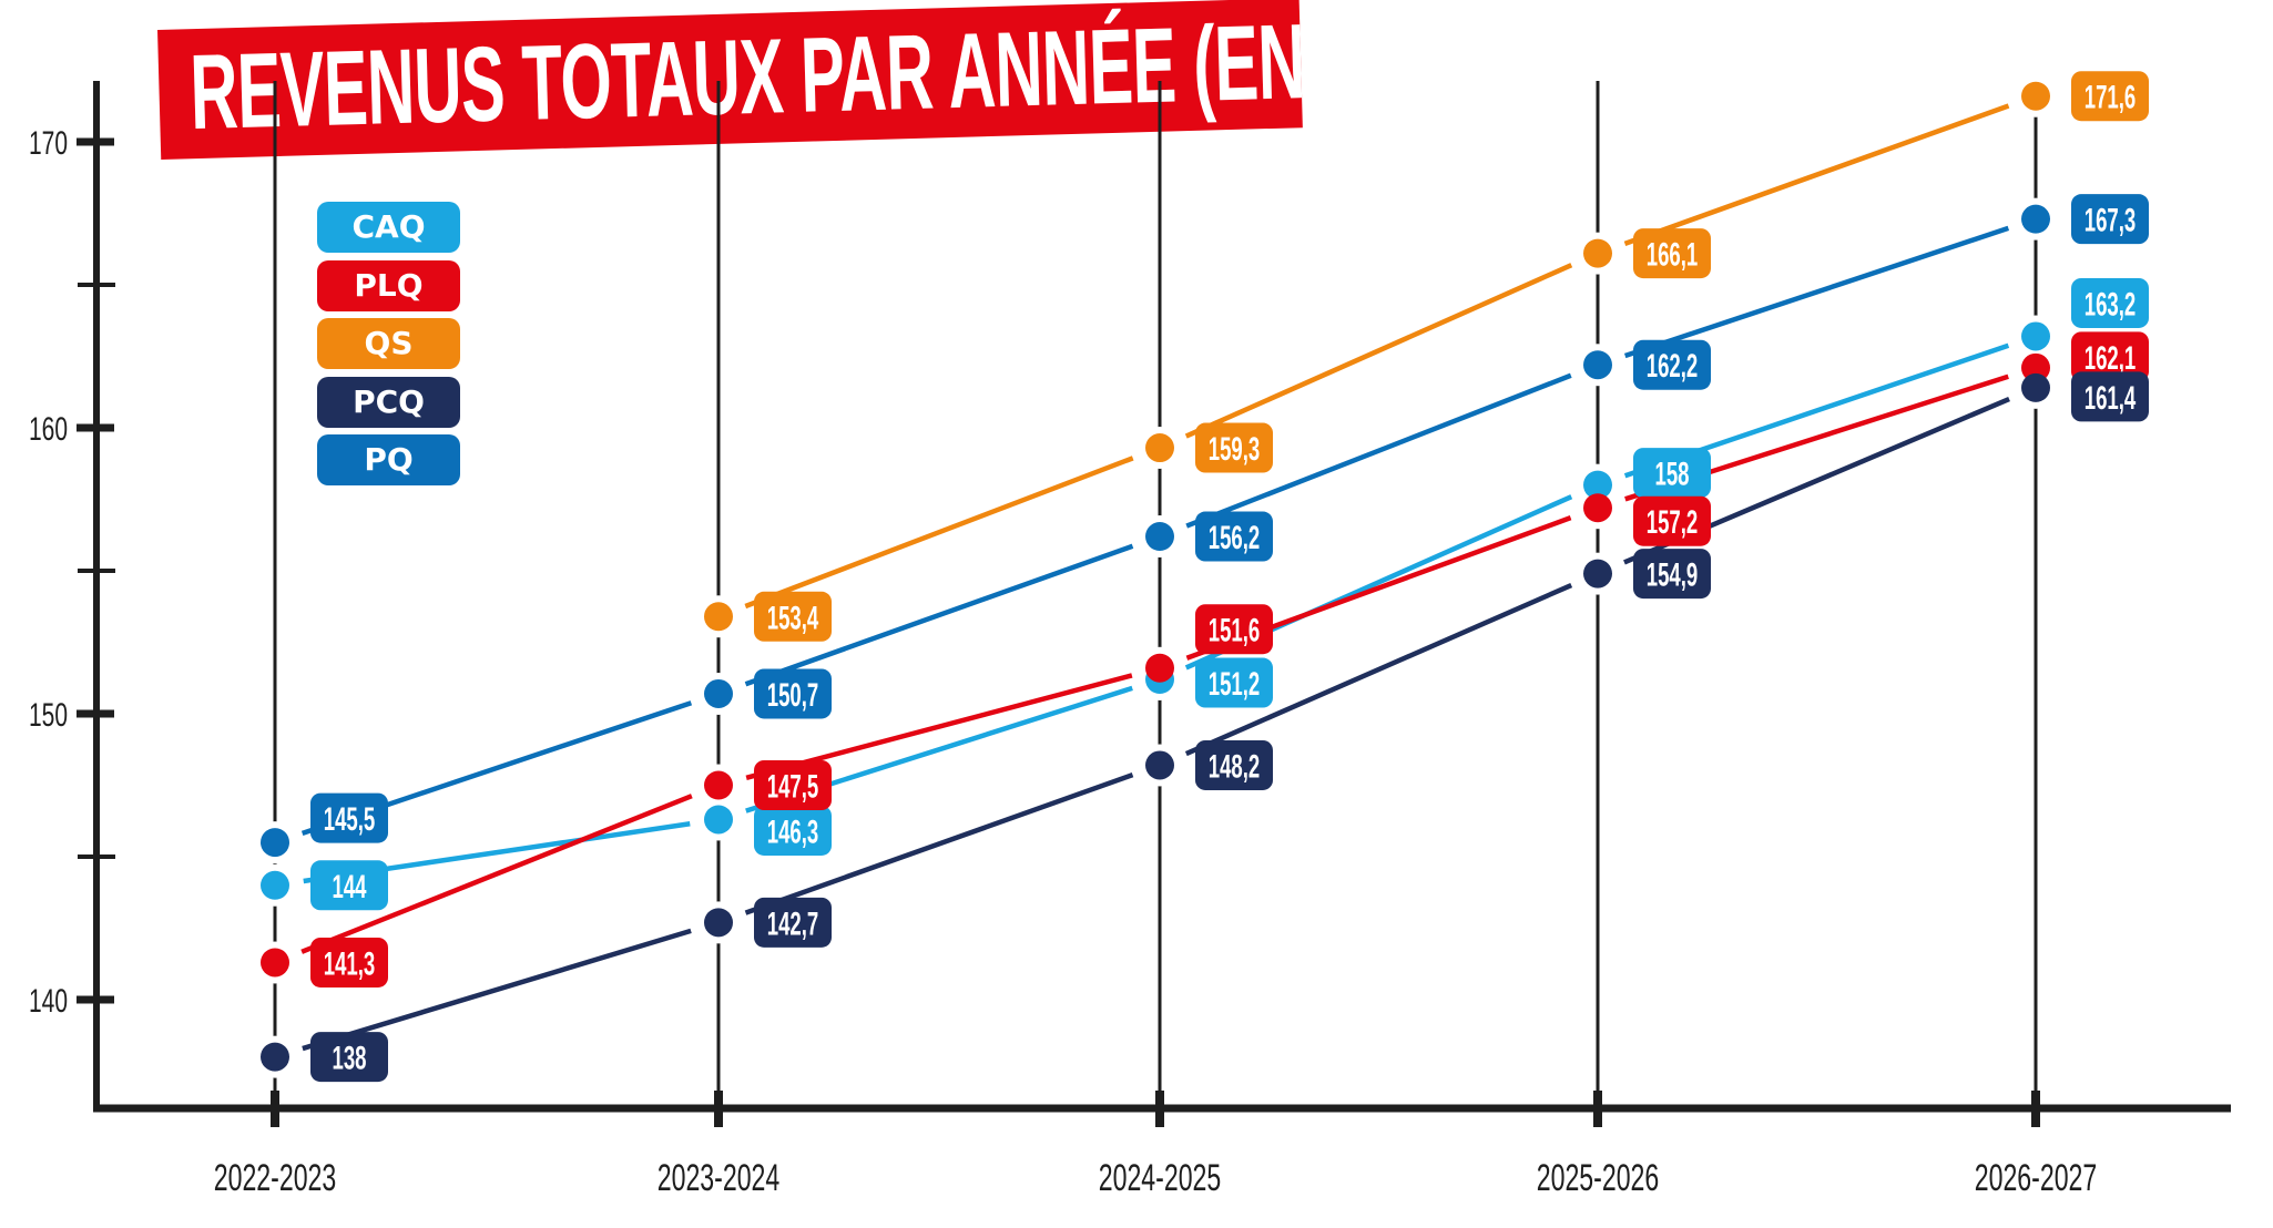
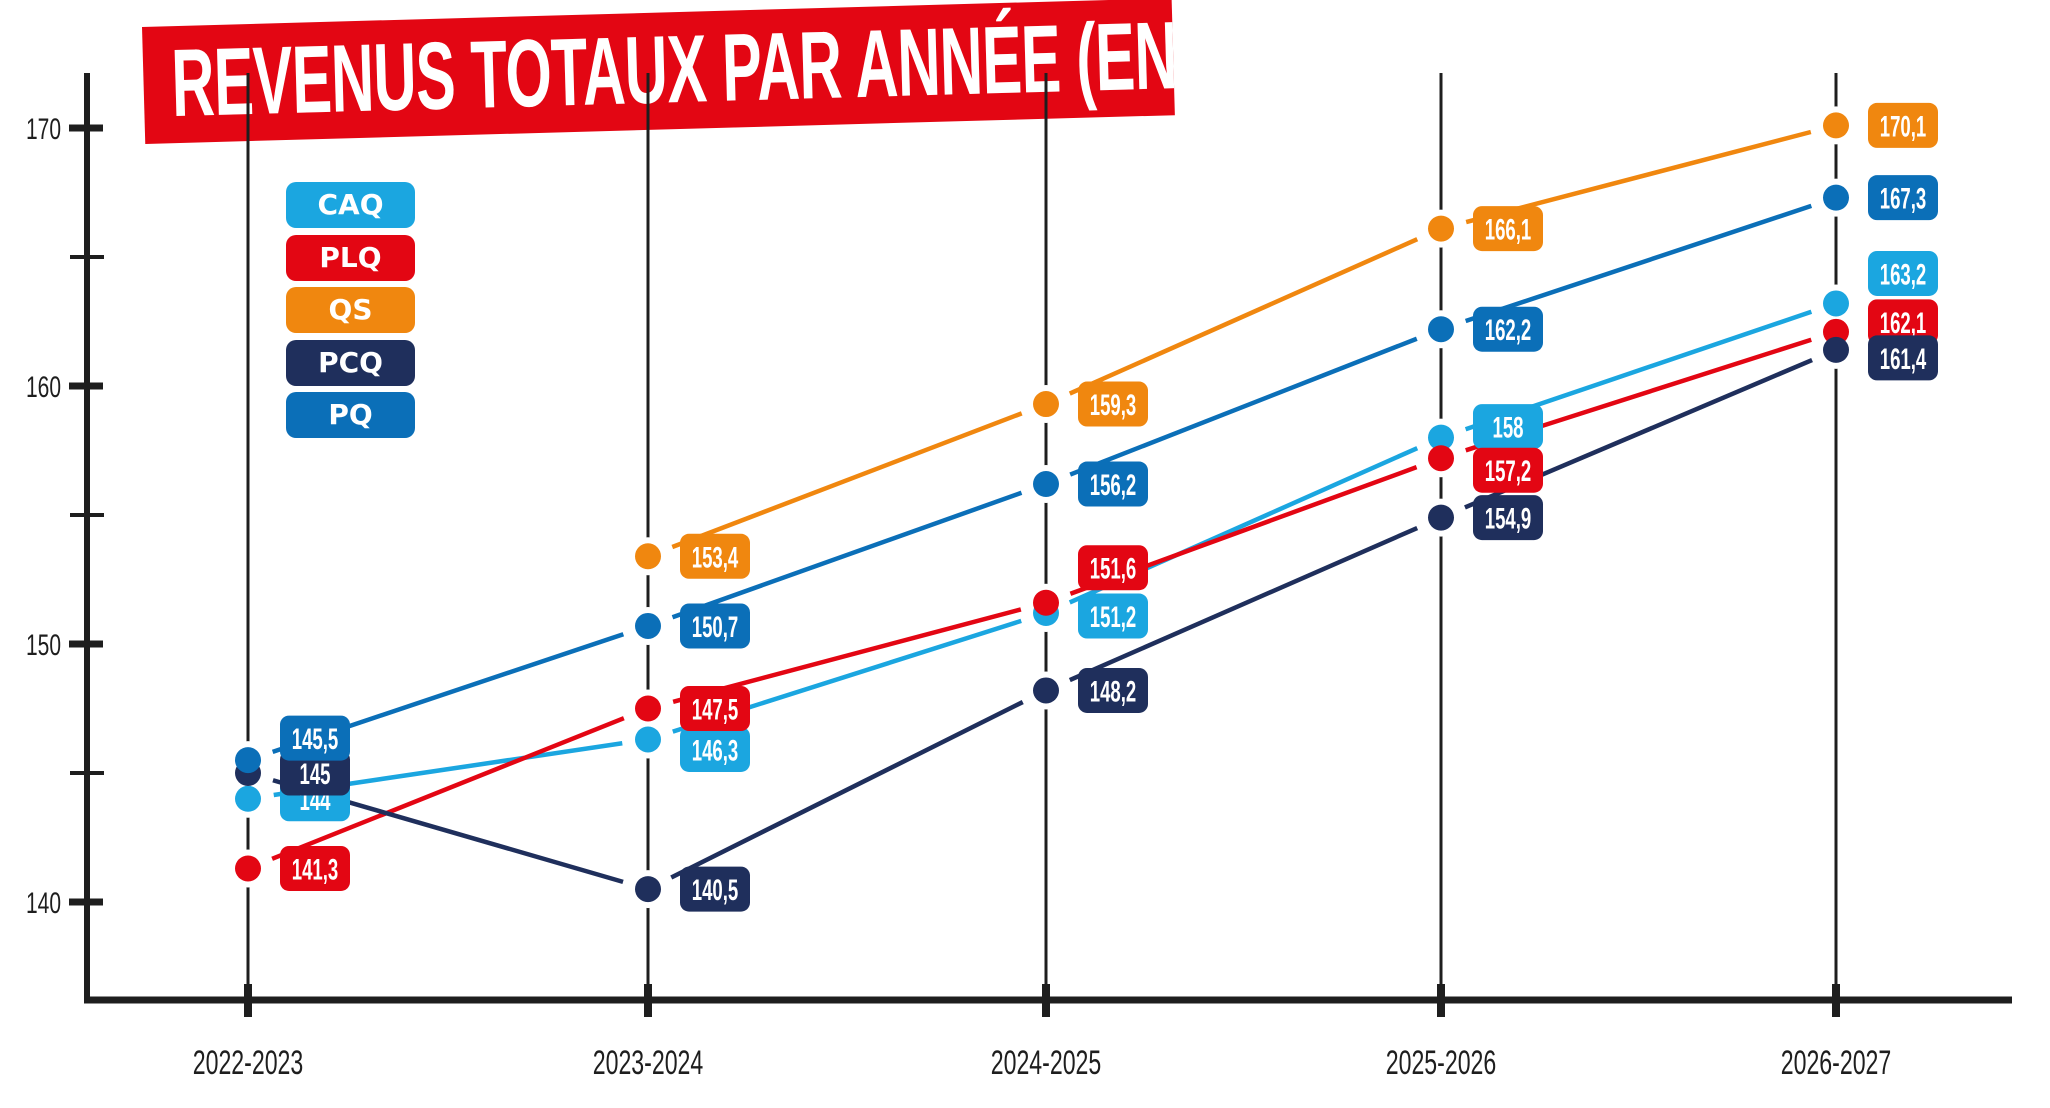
PCQ/2022-2023: 138 -> 145
PCQ/2023-2024: 142,7 -> 140,5
QS/2026-2027: 171,6 -> 170,1
